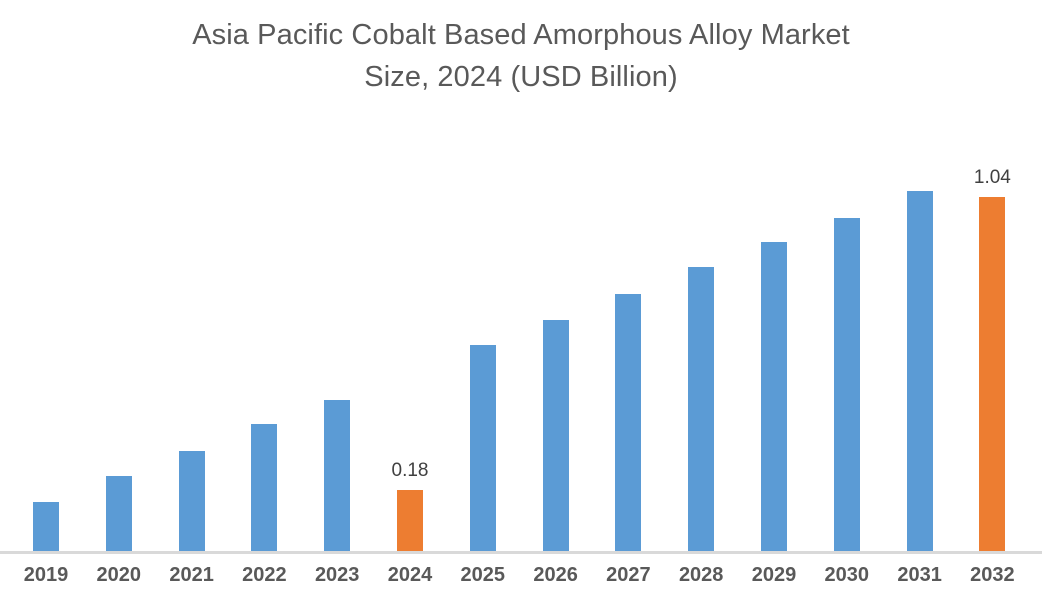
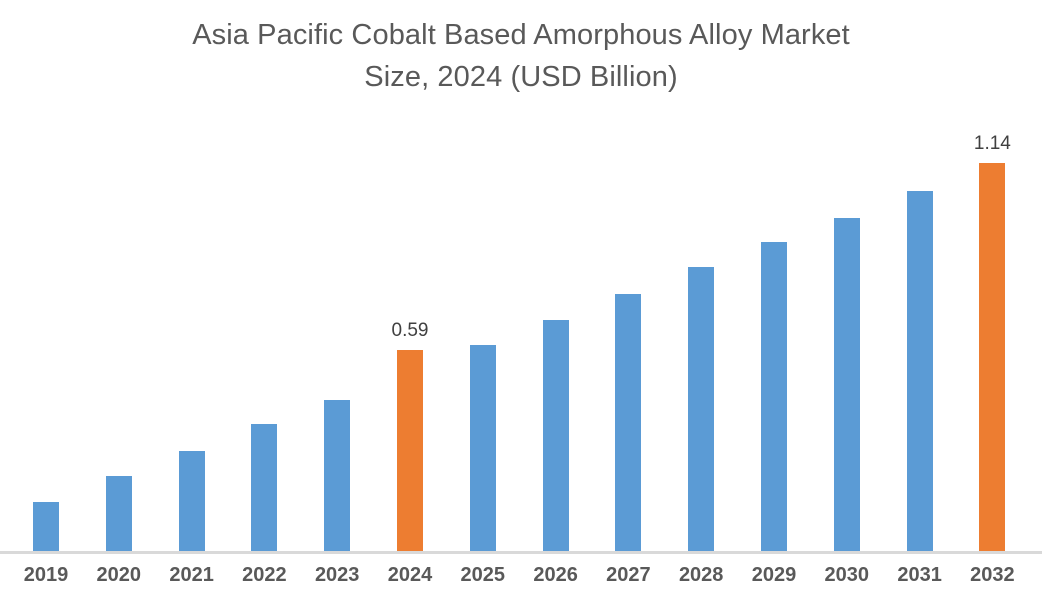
2024: 0.18 -> 0.59
2032: 1.04 -> 1.14
